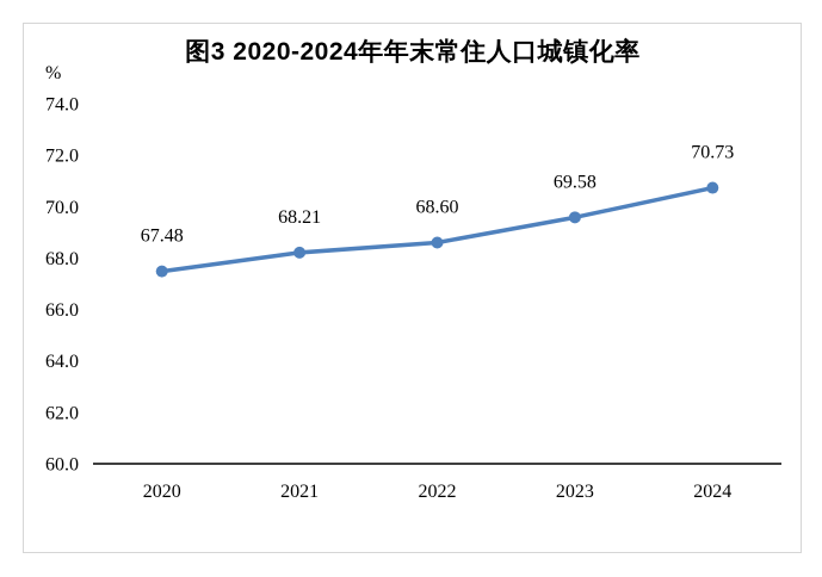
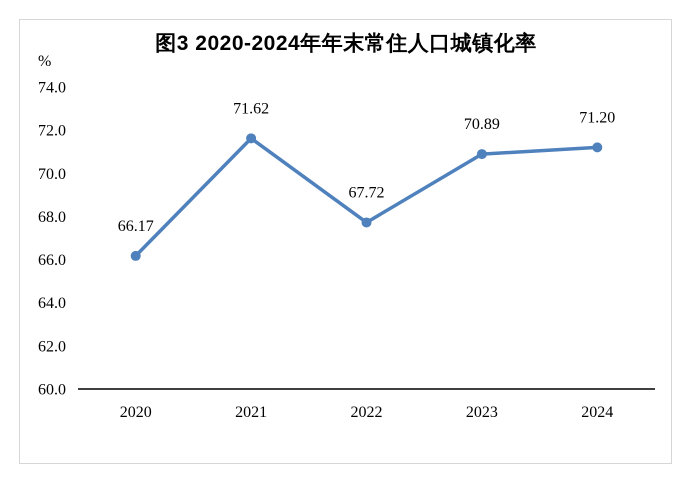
2020: 67.48 -> 66.17
2021: 68.21 -> 71.62
2022: 68.60 -> 67.72
2023: 69.58 -> 70.89
2024: 70.73 -> 71.20
